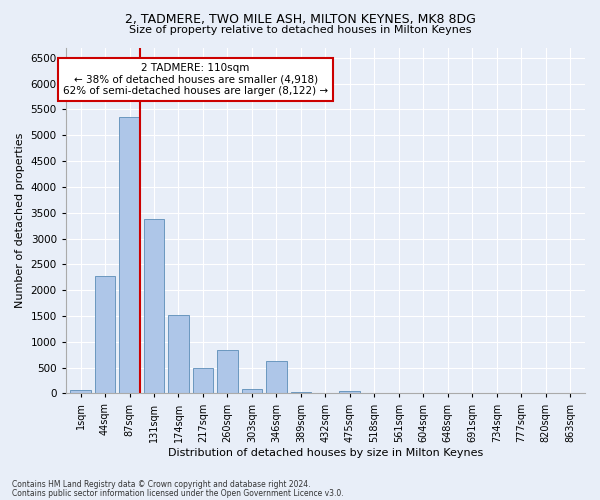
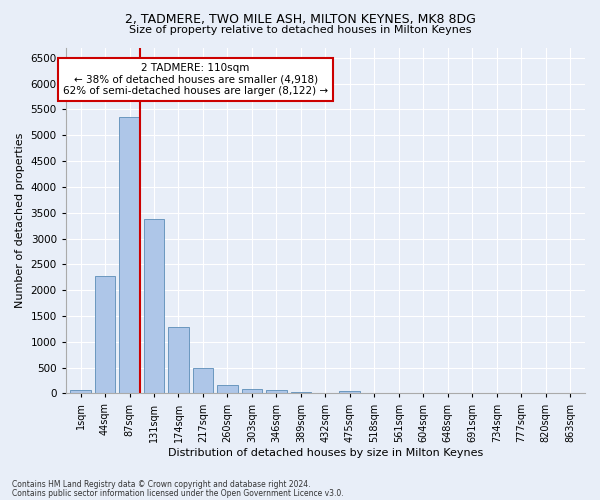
174sqm: 1520 -> 1290
260sqm: 840 -> 160
346sqm: 620 -> 60
